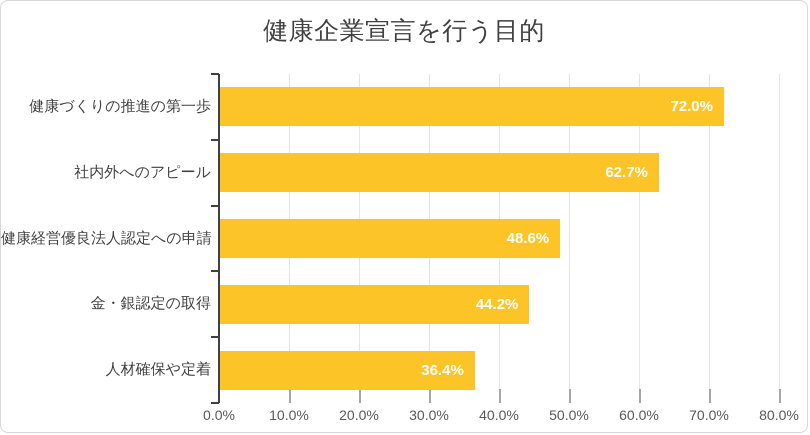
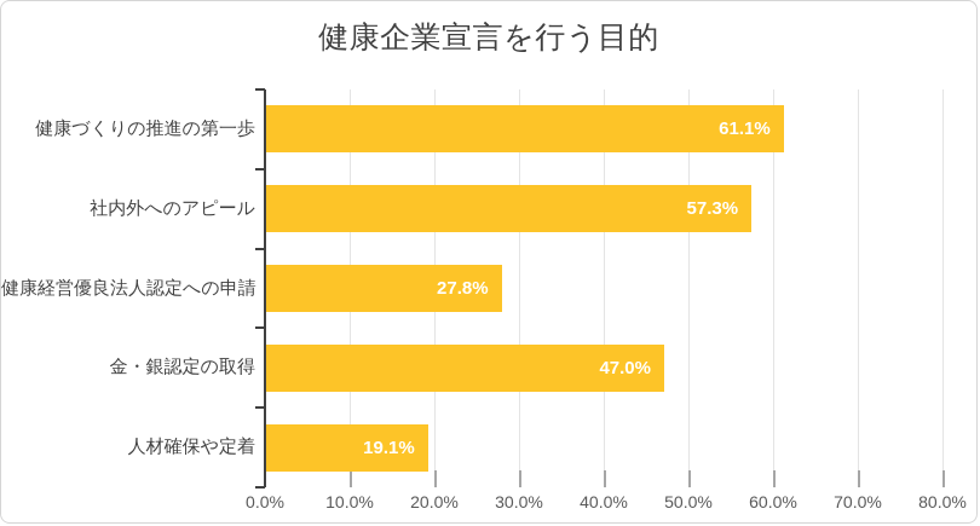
健康づくりの推進の第一歩: 72.0% -> 61.1%
社内外へのアピール: 62.7% -> 57.3%
健康経営優良法人認定への申請: 48.6% -> 27.8%
金・銀認定の取得: 44.2% -> 47.0%
人材確保や定着: 36.4% -> 19.1%
